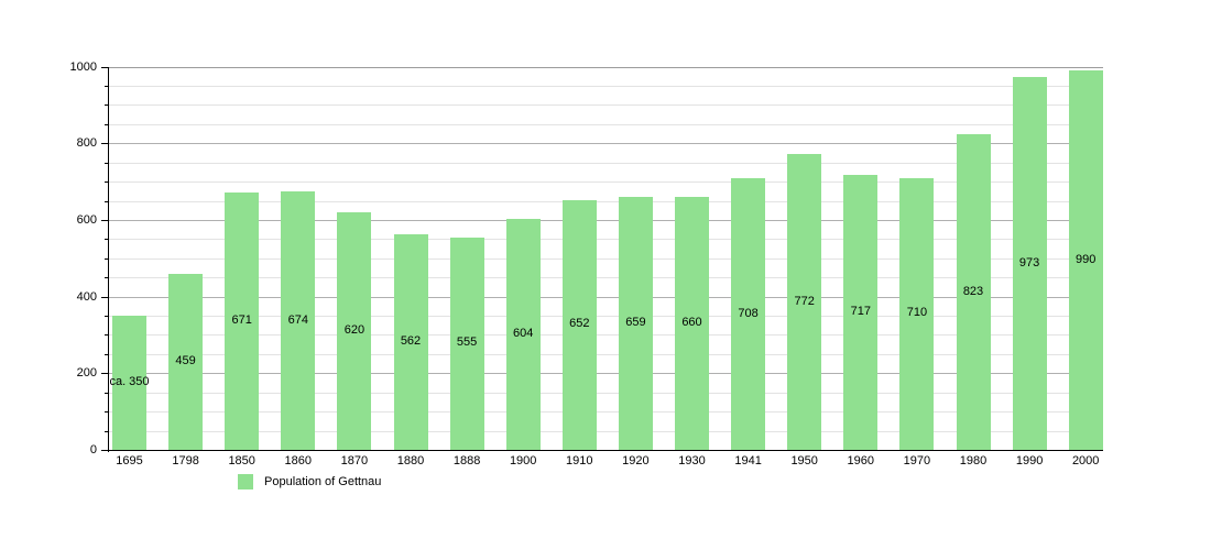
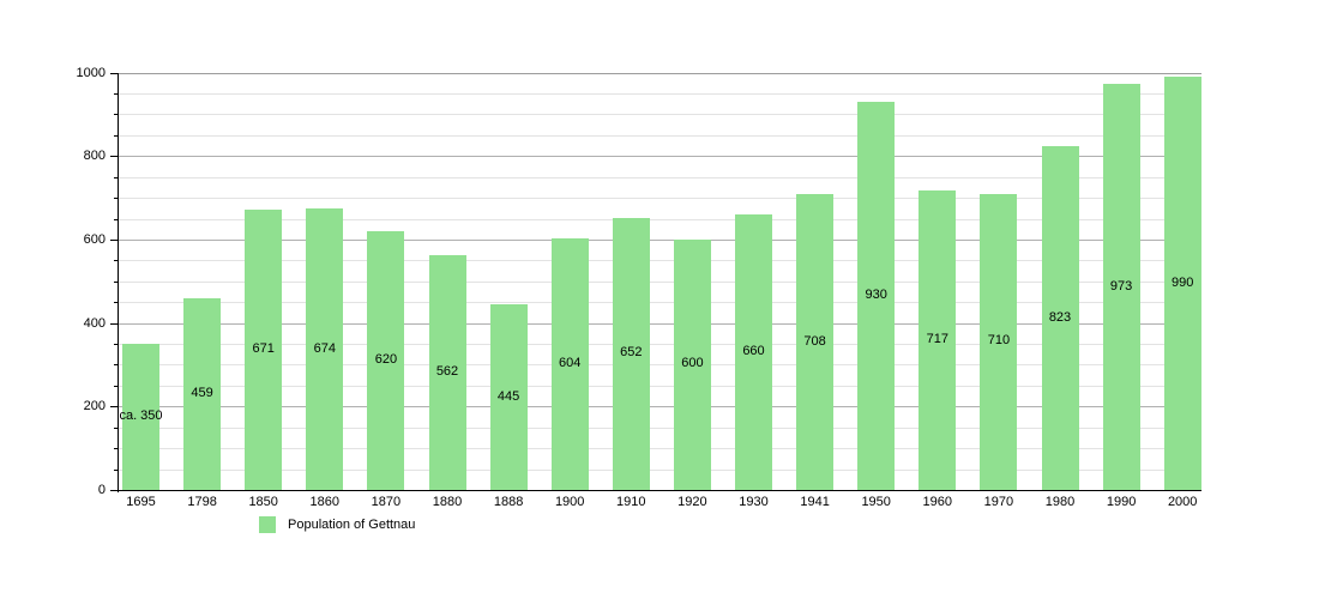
1888: 555 -> 445
1920: 659 -> 600
1950: 772 -> 930
